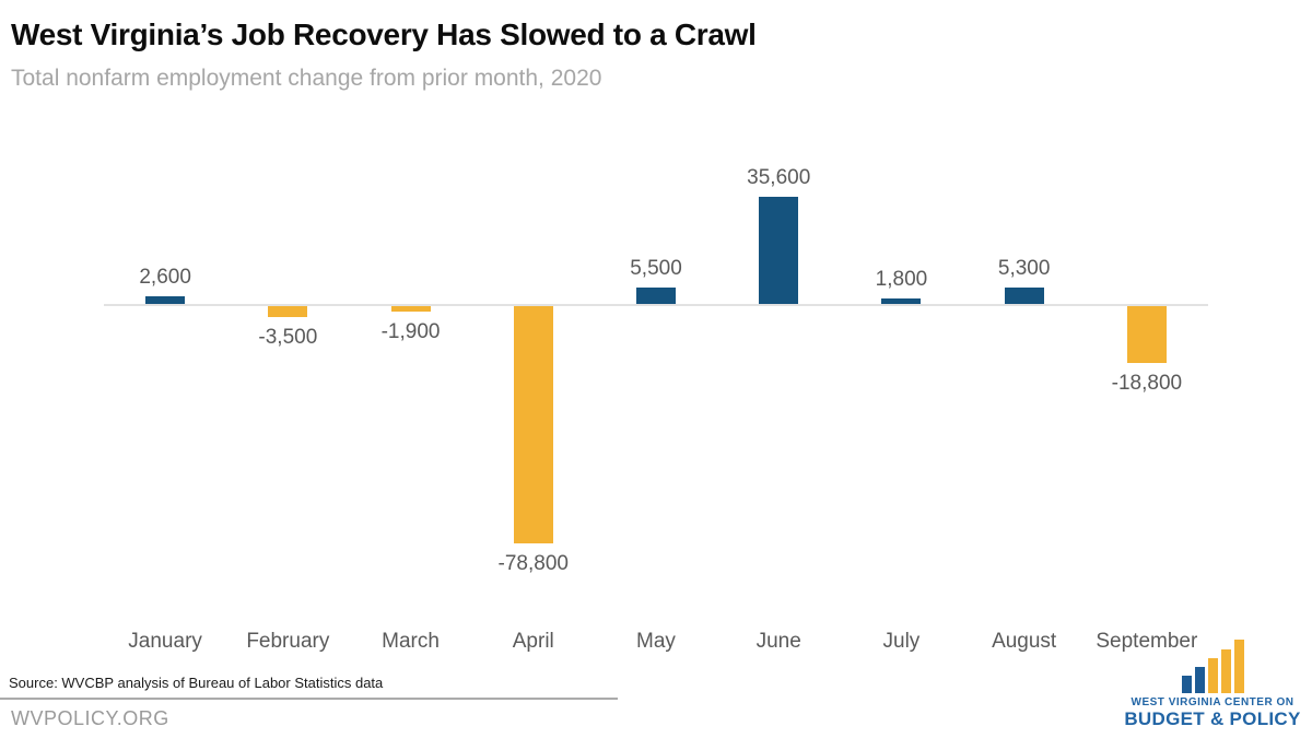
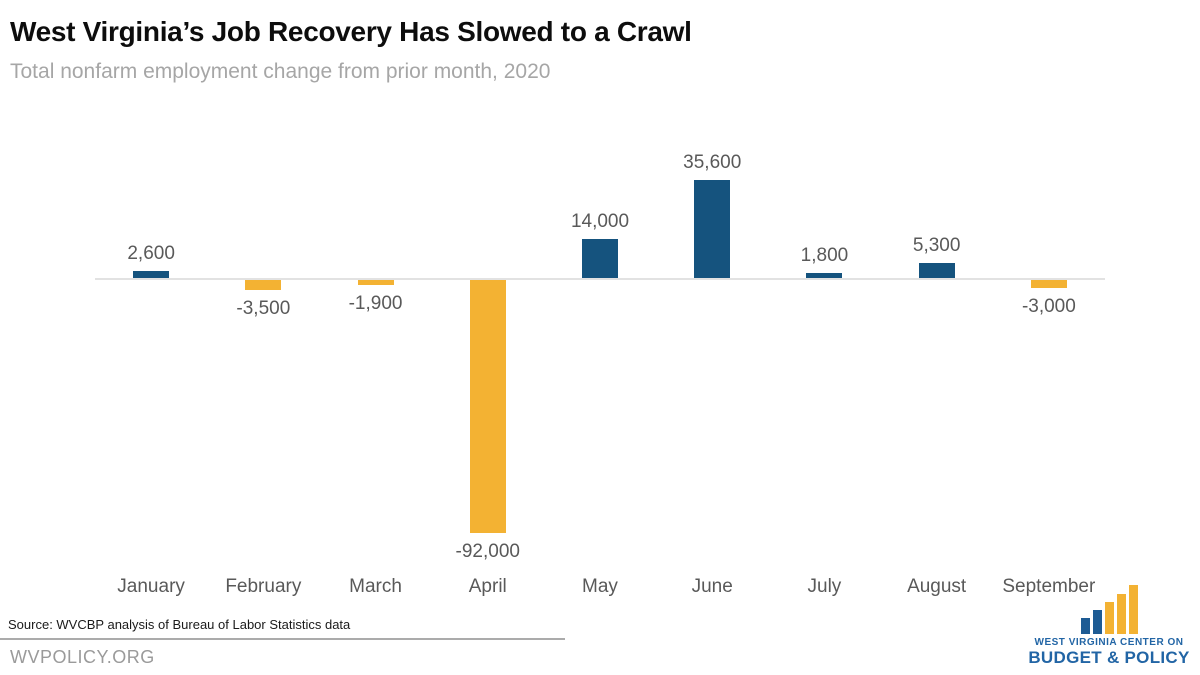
April: -78,800 -> -92,000
May: 5,500 -> 14,000
September: -18,800 -> -3,000
